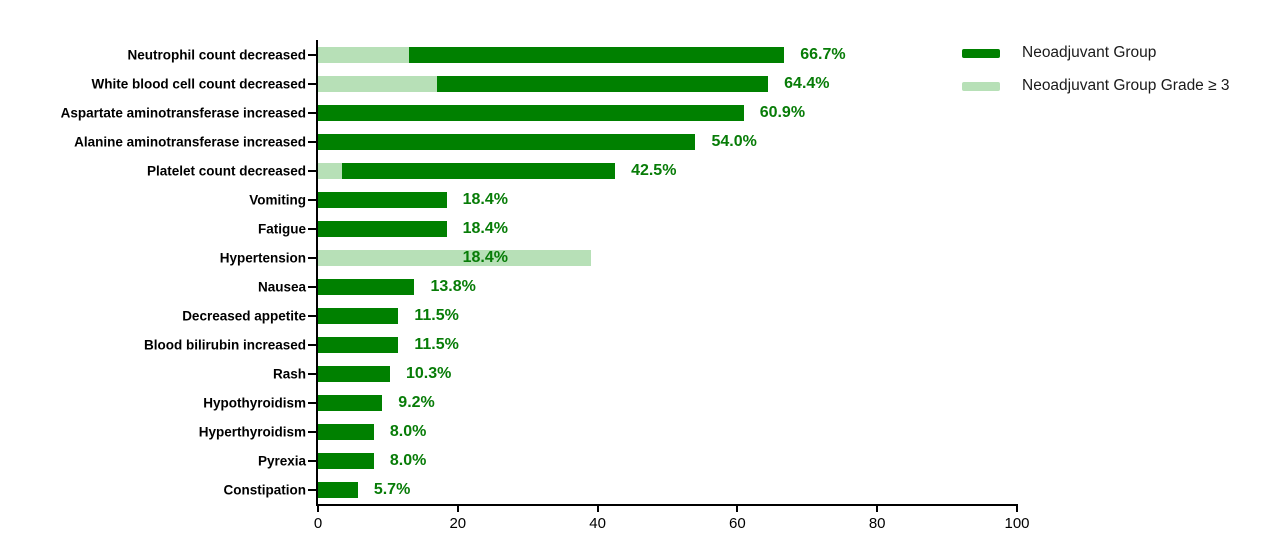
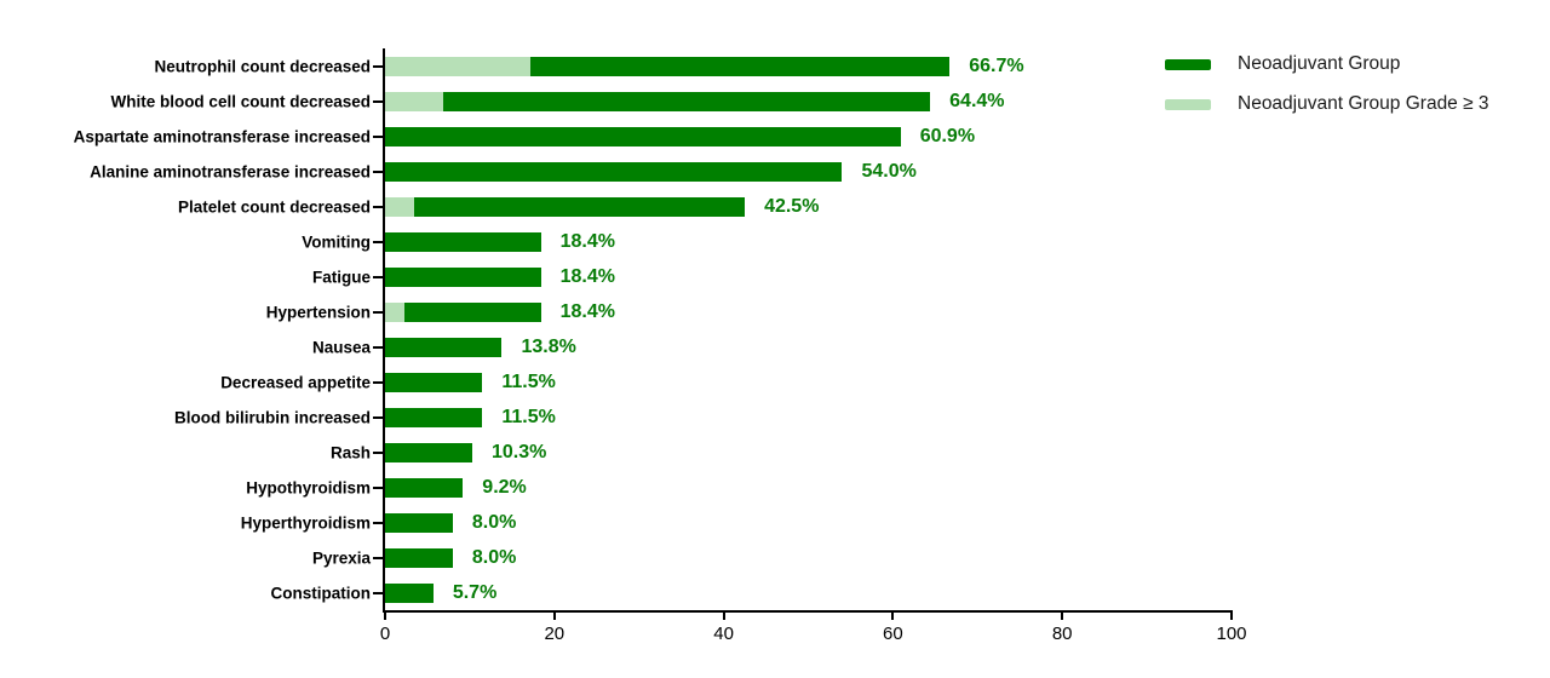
Neoadjuvant Group Grade ≥ 3/Neutrophil count decreased: 13 -> 17
Neoadjuvant Group Grade ≥ 3/White blood cell count decreased: 17 -> 7
Neoadjuvant Group Grade ≥ 3/Hypertension: 39 -> 2
